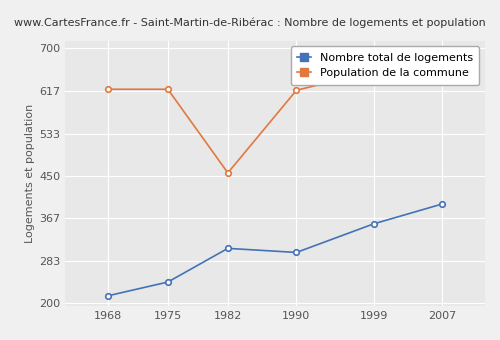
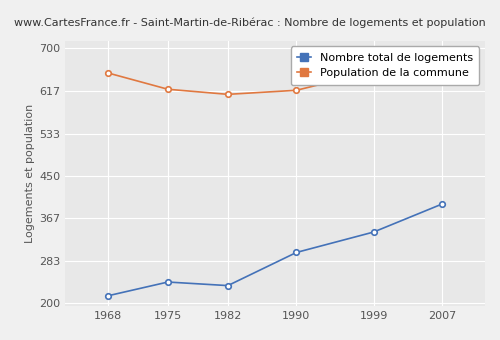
Population de la commune/1968: 620 -> 652
Nombre total de logements/1982: 308 -> 235
Population de la commune/1982: 456 -> 610
Nombre total de logements/1999: 356 -> 340
